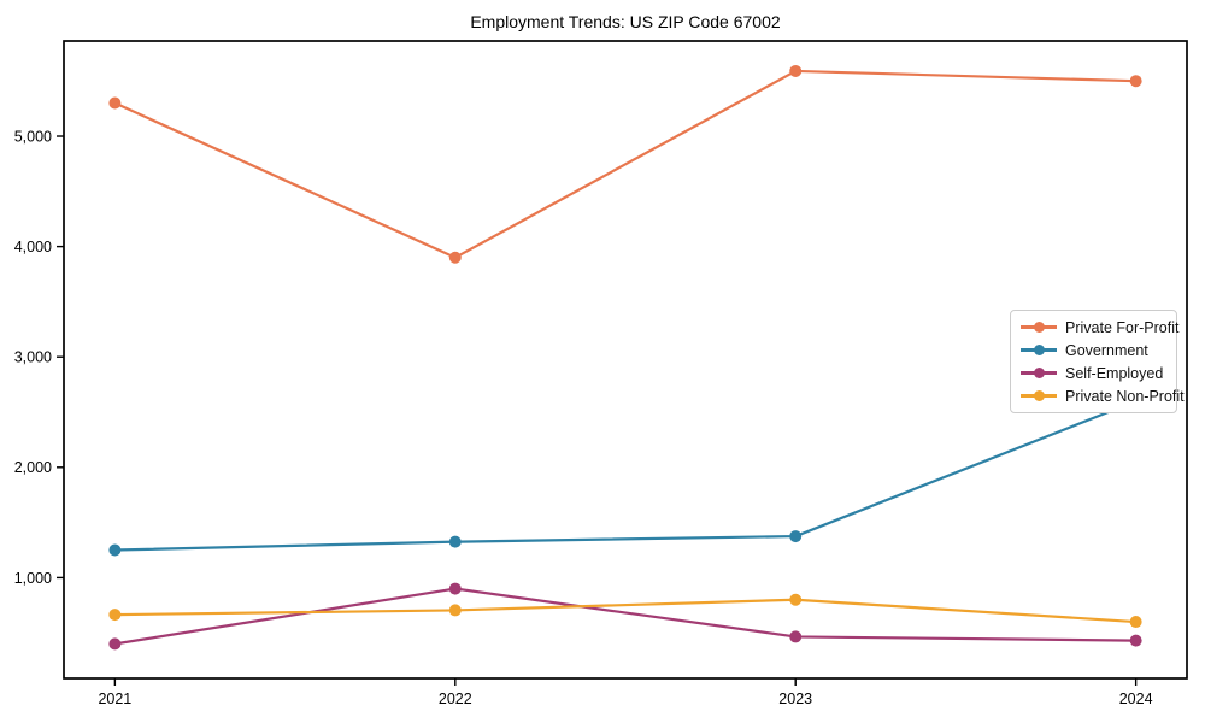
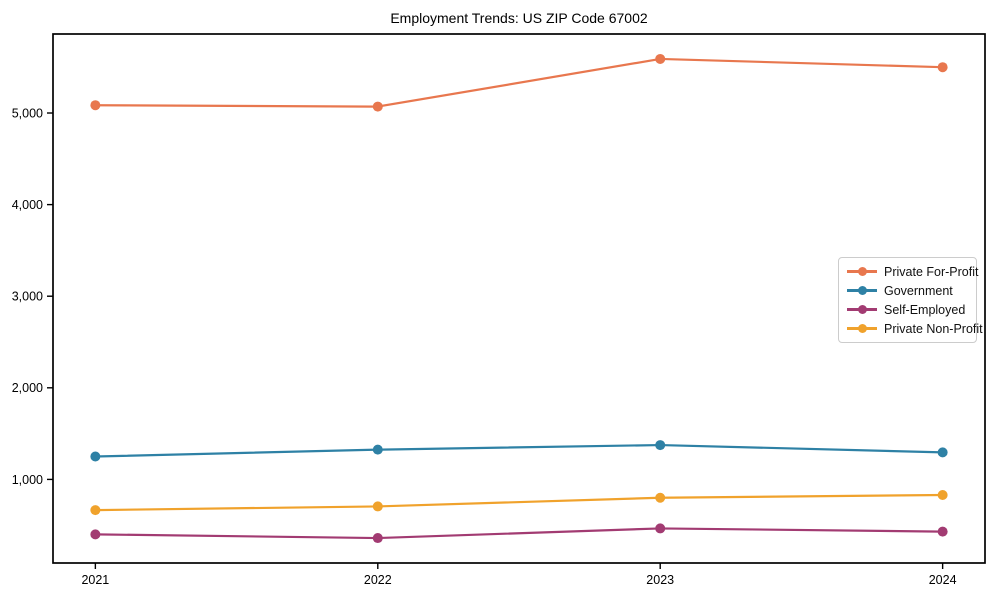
Private For-Profit/2021: 5300 -> 5100
Private For-Profit/2022: 3900 -> 5100
Self-Employed/2022: 900 -> 400
Government/2024: 2600 -> 1300
Private Non-Profit/2024: 600 -> 800
